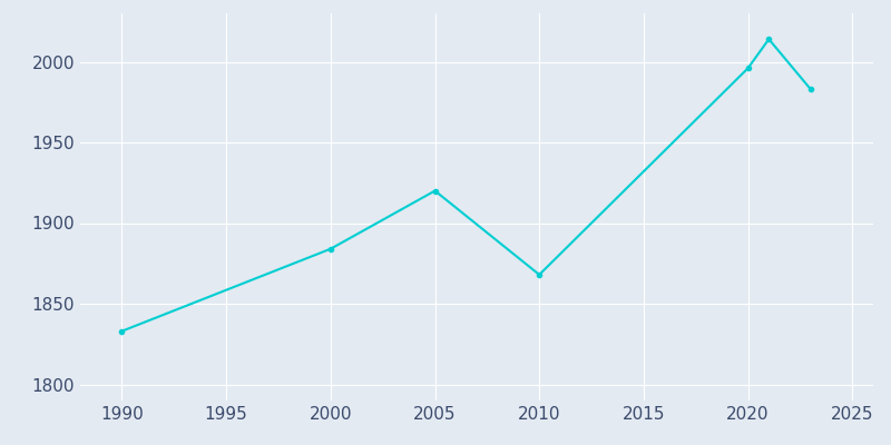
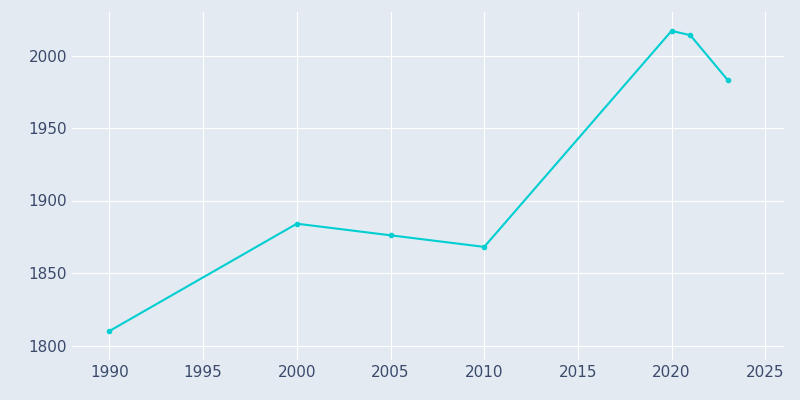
1990: 1833 -> 1810
2005: 1920 -> 1876
2020: 1996 -> 2017
